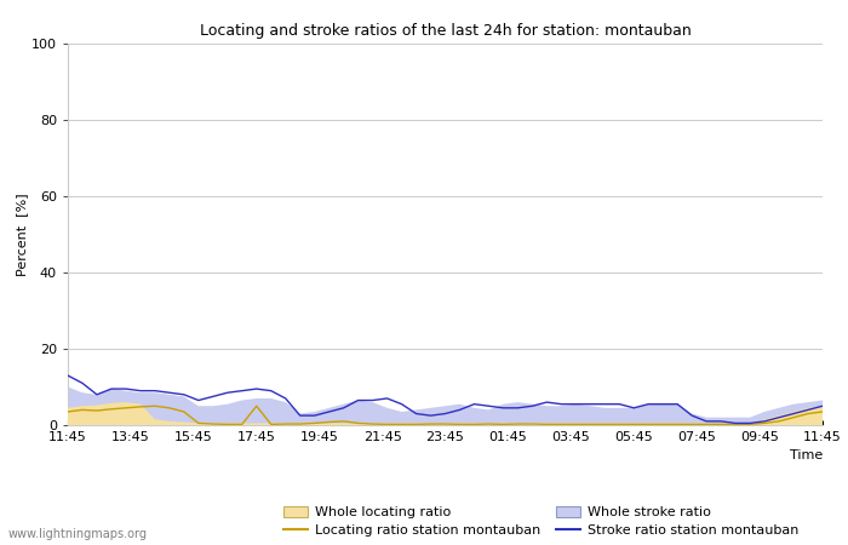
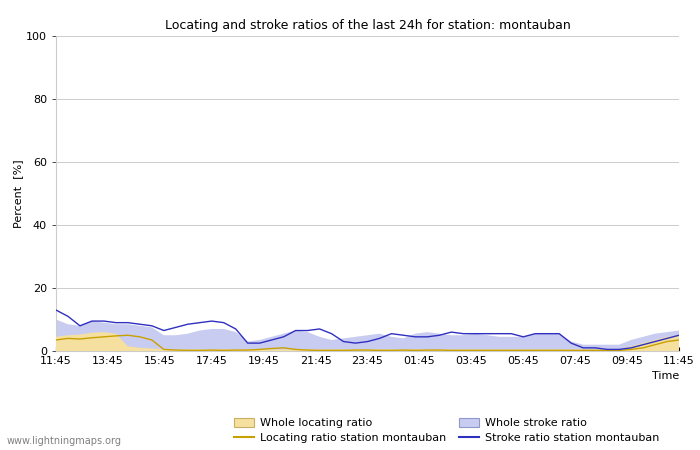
Locating ratio station montauban/17:45: 5.0 -> 0.3
